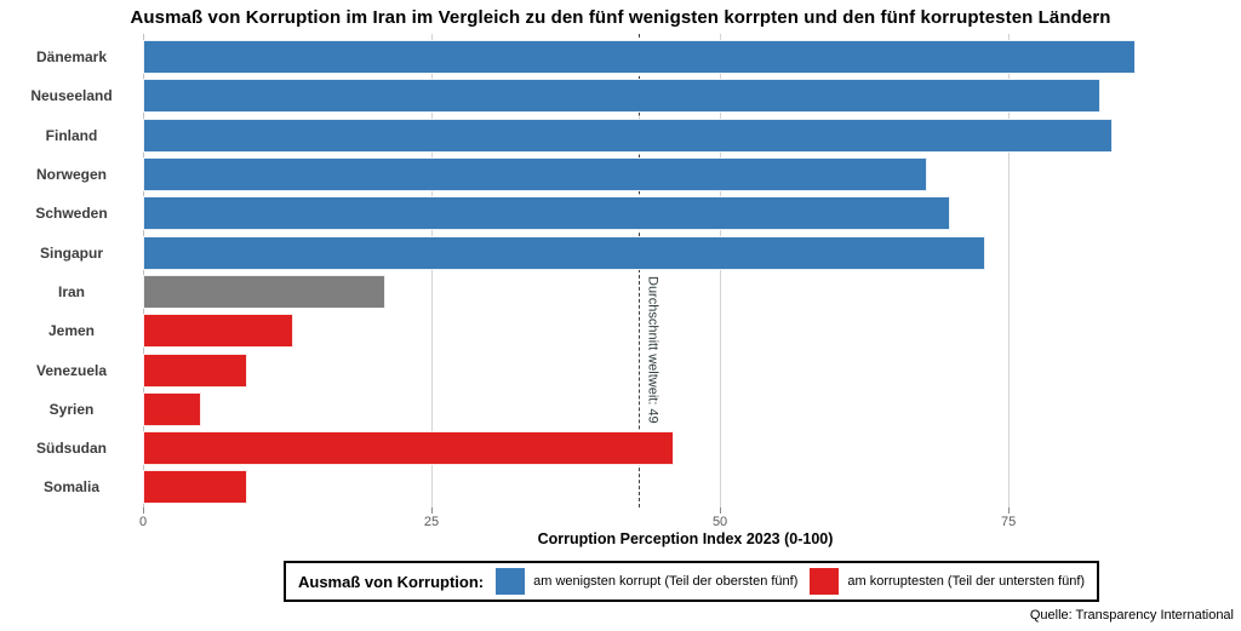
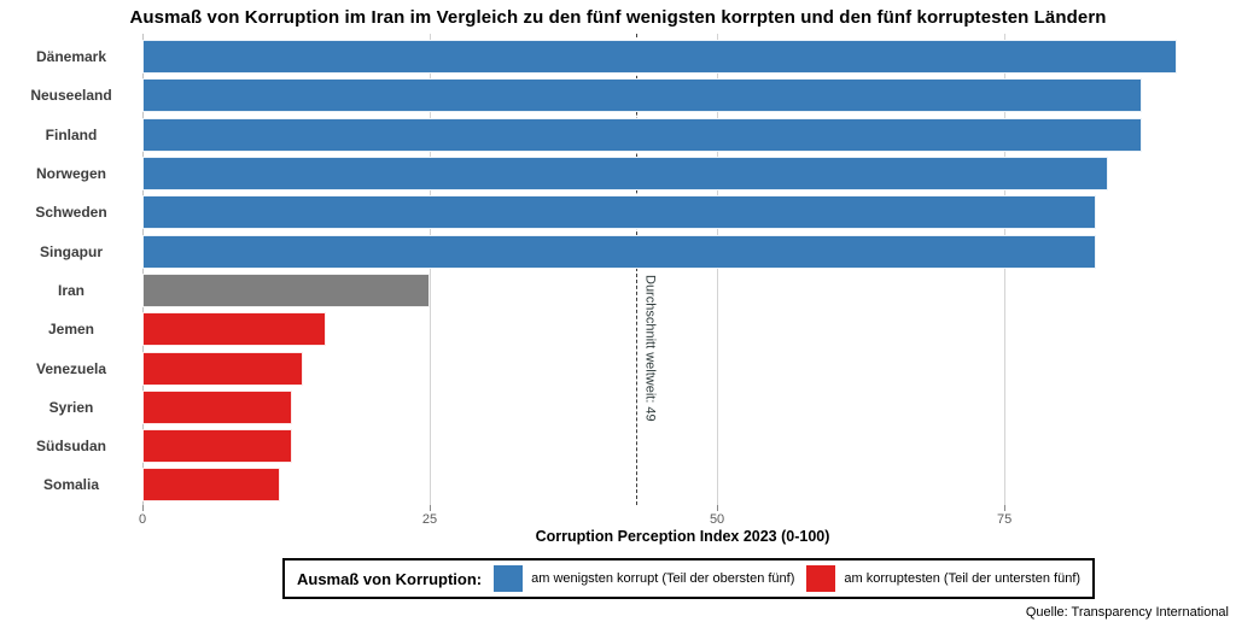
Dänemark: 86 -> 90
Neuseeland: 83 -> 87
Finland: 84 -> 87
Norwegen: 68 -> 84
Schweden: 70 -> 83
Singapur: 73 -> 83
Iran: 21 -> 25
Jemen: 13 -> 16
Venezuela: 9 -> 14
Syrien: 5 -> 13
Südsudan: 46 -> 13
Somalia: 9 -> 12
